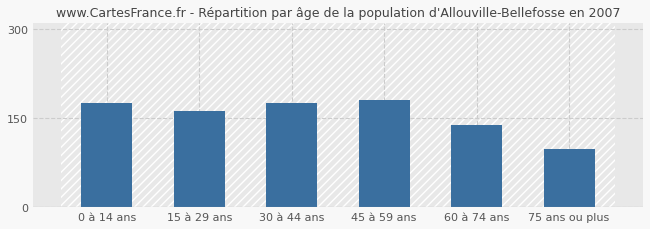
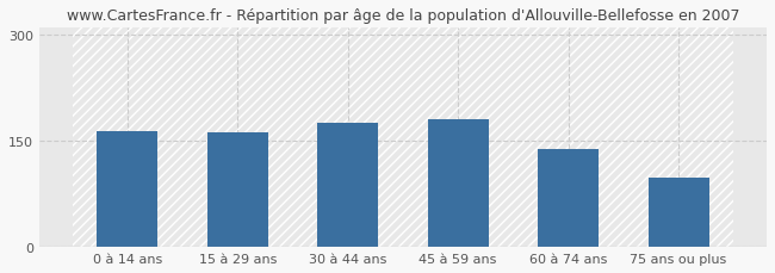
0 à 14 ans: 175 -> 164
